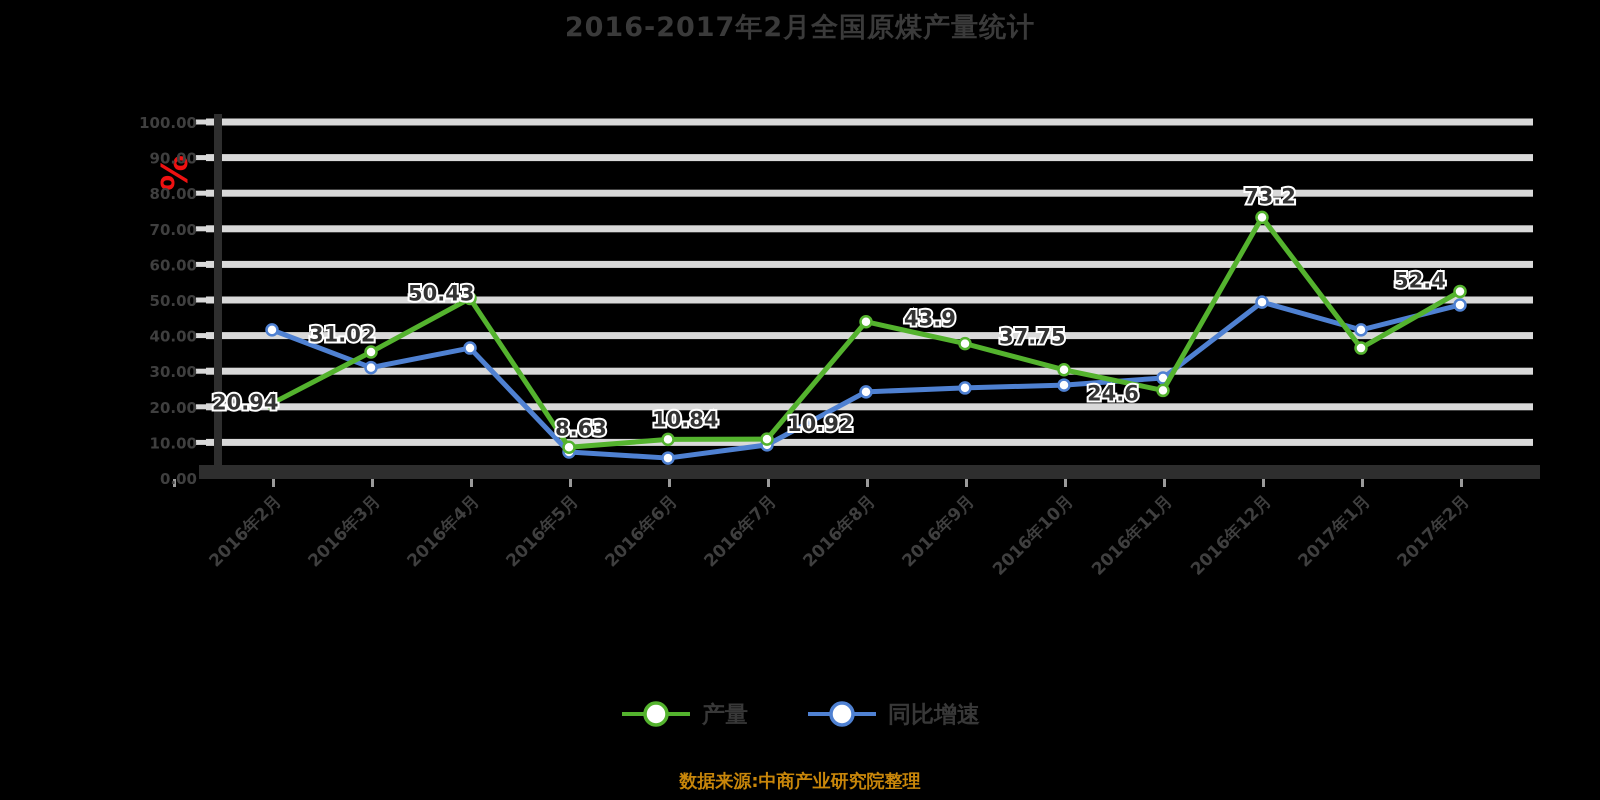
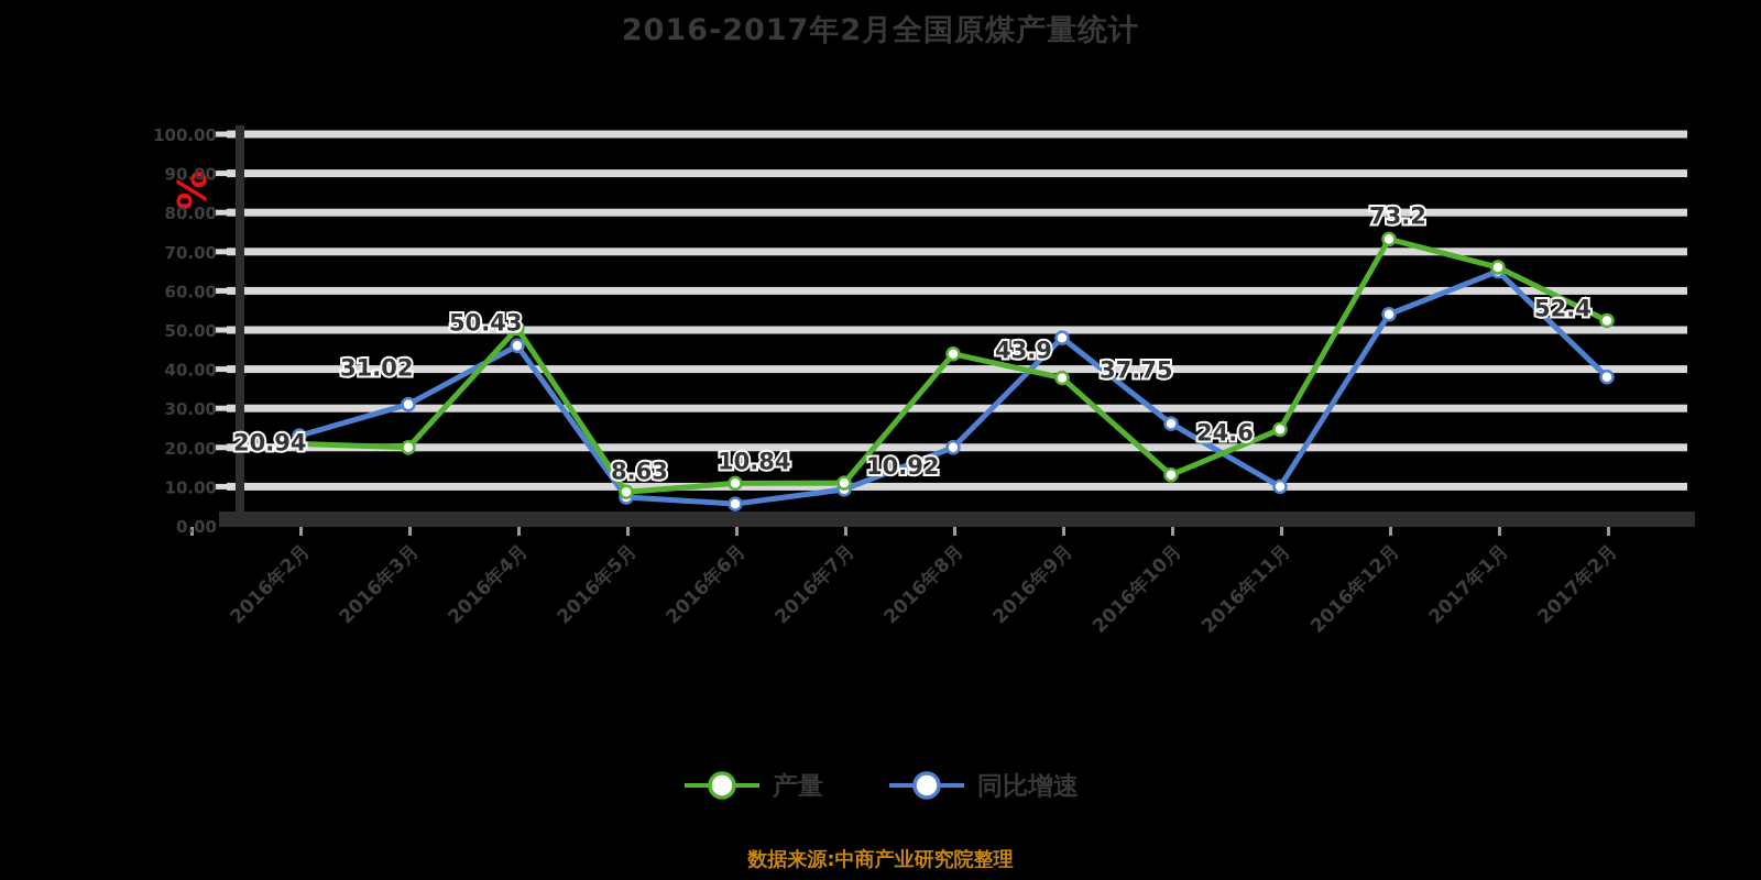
同比增速/2016年2月: 42 -> 23
产量/2016年3月: 35 -> 20
同比增速/2016年4月: 36 -> 46
同比增速/2016年8月: 24 -> 20
同比增速/2016年9月: 25 -> 48
产量/2016年10月: 30 -> 13
同比增速/2016年11月: 28 -> 10
同比增速/2016年12月: 49 -> 54
同比增速/2017年1月: 42 -> 65
产量/2017年1月: 36 -> 66
同比增速/2017年2月: 49 -> 38
